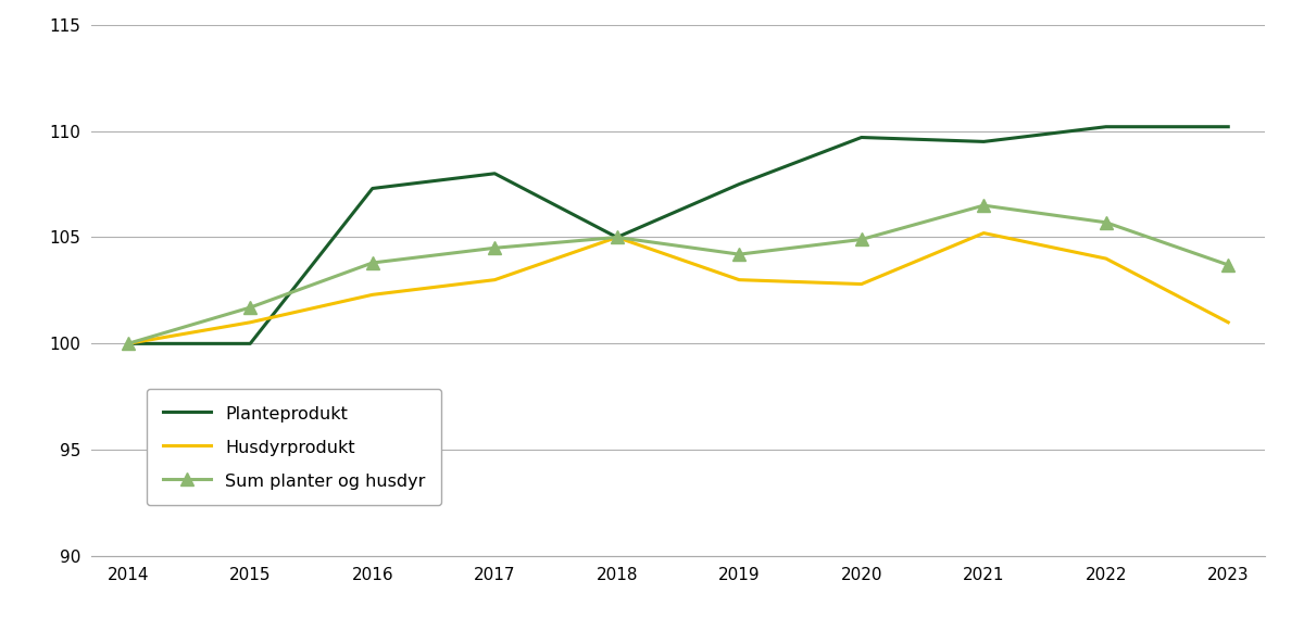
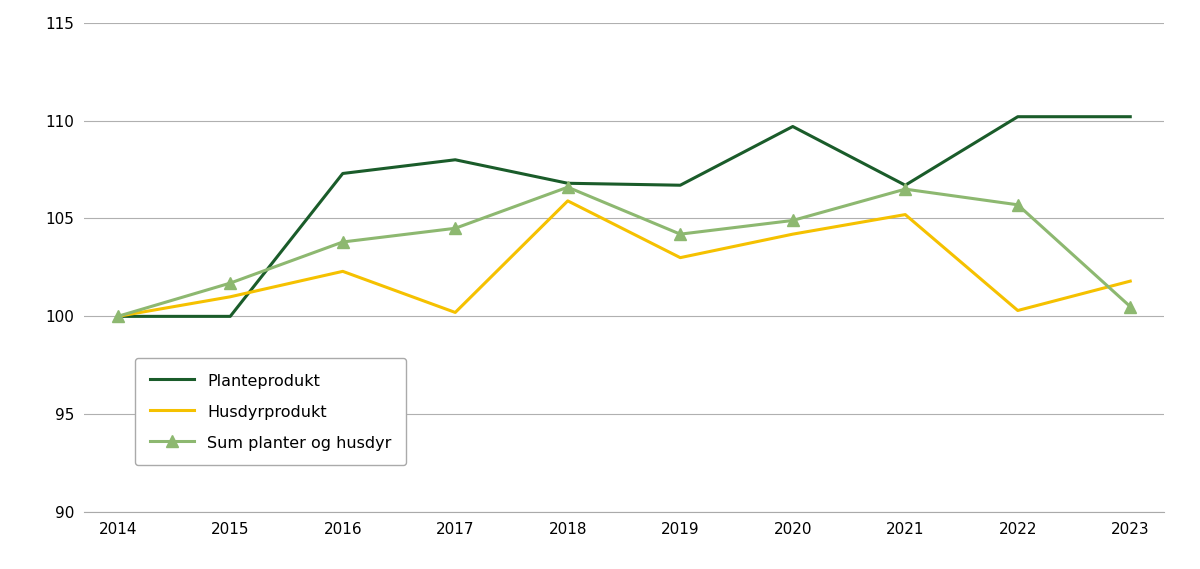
Husdyrprodukt/2017: 103.0 -> 100.2
Planteprodukt/2018: 105.0 -> 106.8
Husdyrprodukt/2018: 105.0 -> 105.9
Sum planter og husdyr/2018: 105.0 -> 106.6
Planteprodukt/2019: 107.5 -> 106.7
Husdyrprodukt/2020: 102.8 -> 104.2
Planteprodukt/2021: 109.5 -> 106.7
Husdyrprodukt/2022: 104.0 -> 100.3
Husdyrprodukt/2023: 101.0 -> 101.8
Sum planter og husdyr/2023: 103.7 -> 100.5
